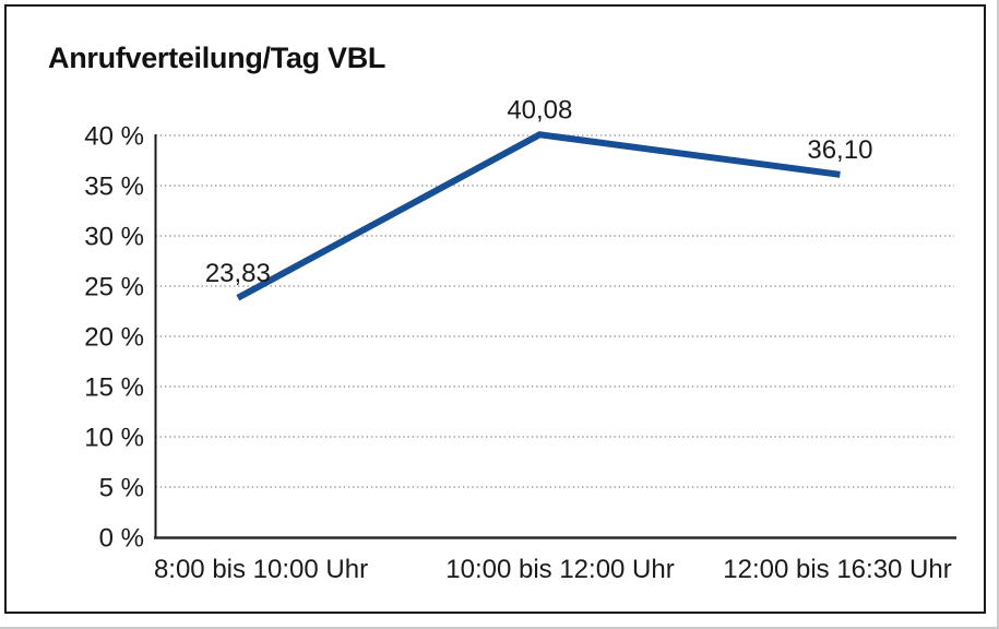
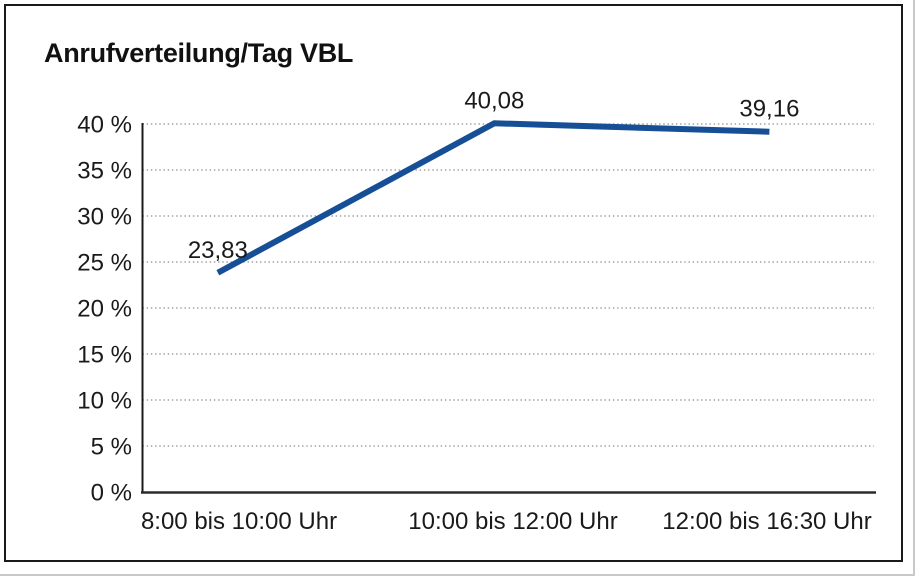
12:00 bis 16:30 Uhr: 36,10 -> 39,16
